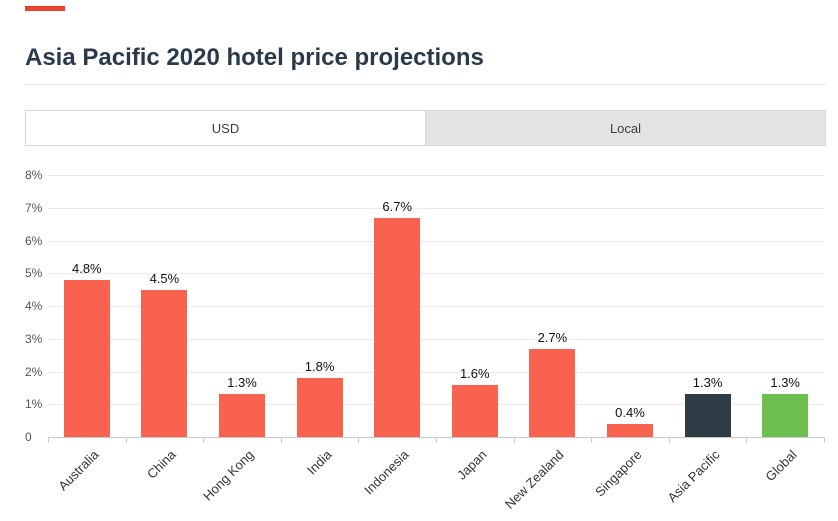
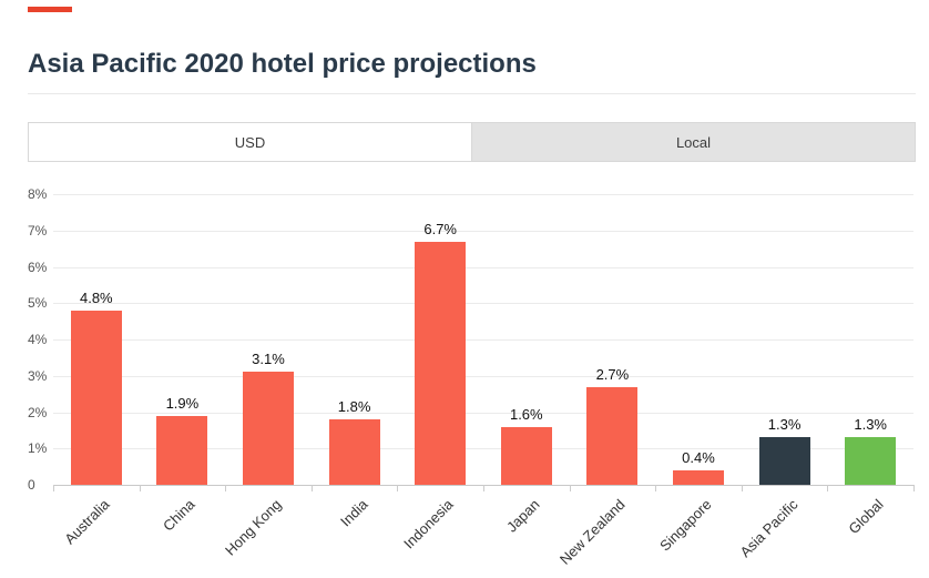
China: 4.5% -> 1.9%
Hong Kong: 1.3% -> 3.1%
